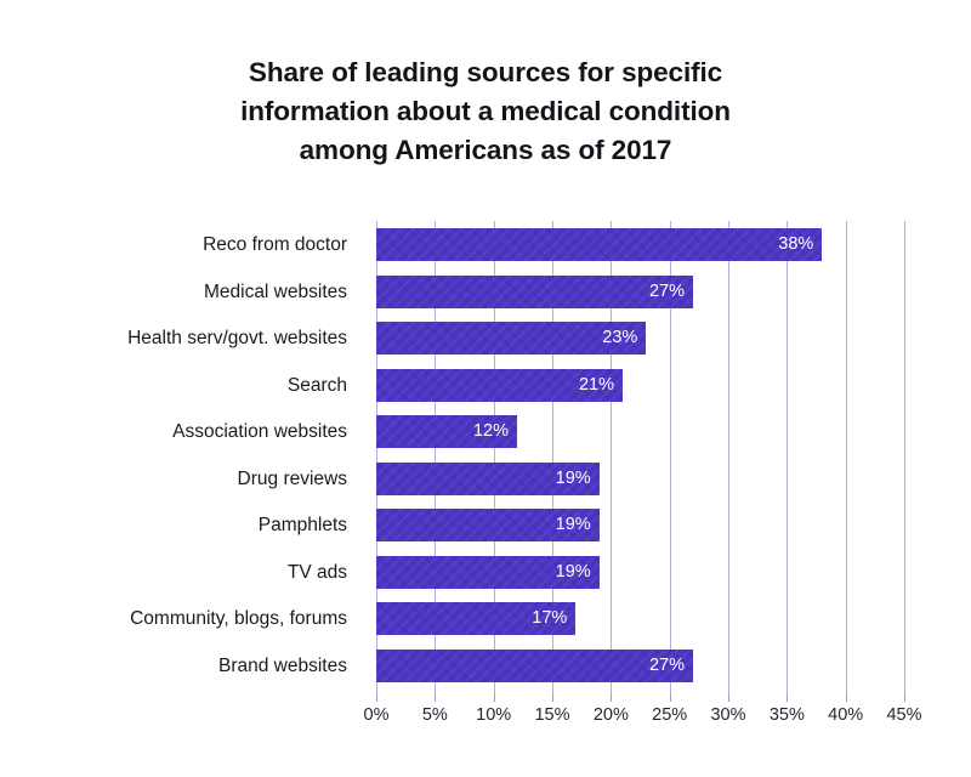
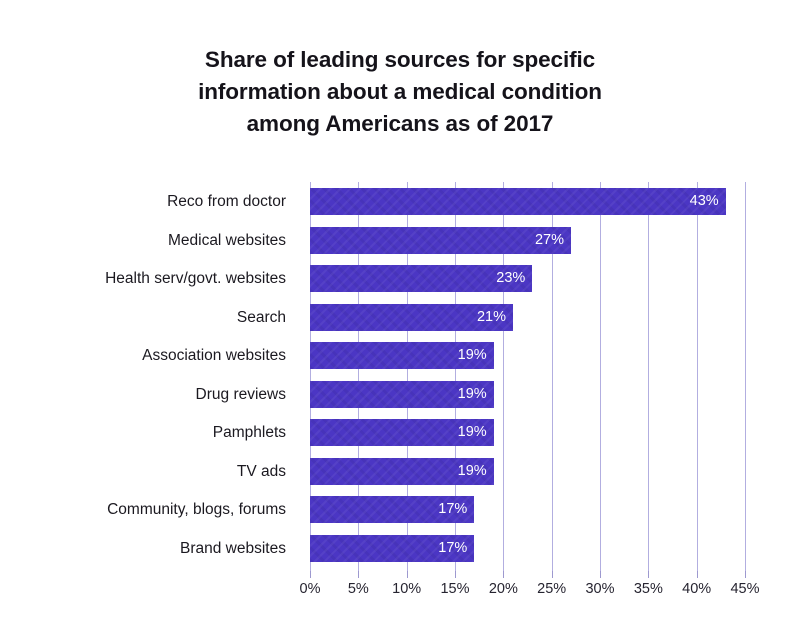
Reco from doctor: 38% -> 43%
Association websites: 12% -> 19%
Brand websites: 27% -> 17%
